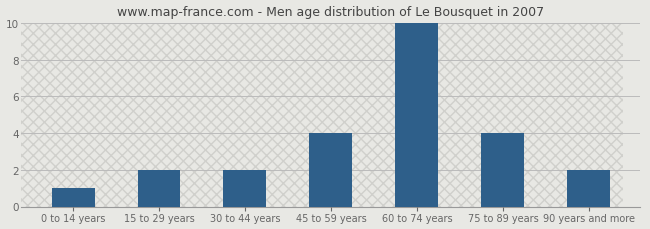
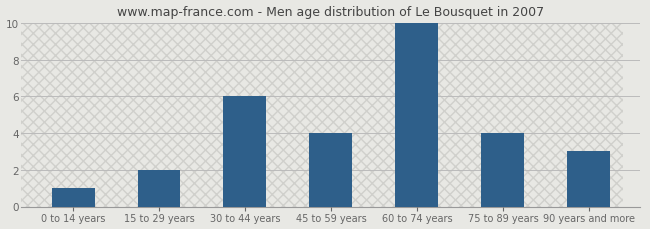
30 to 44 years: 2 -> 6
90 years and more: 2 -> 3
